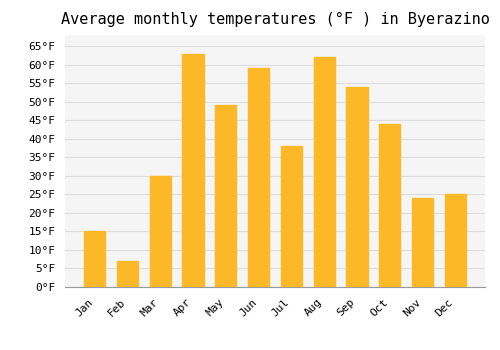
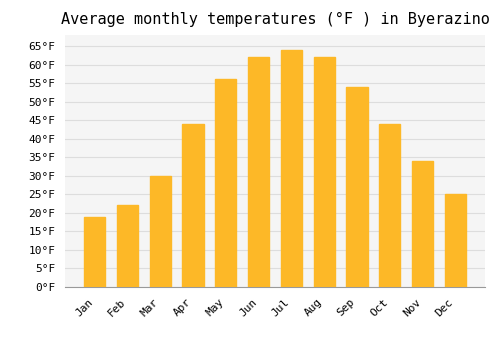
Jan: 15°F -> 19°F
Feb: 7°F -> 22°F
Apr: 63°F -> 44°F
May: 49°F -> 56°F
Jun: 59°F -> 62°F
Jul: 38°F -> 64°F
Nov: 24°F -> 34°F
